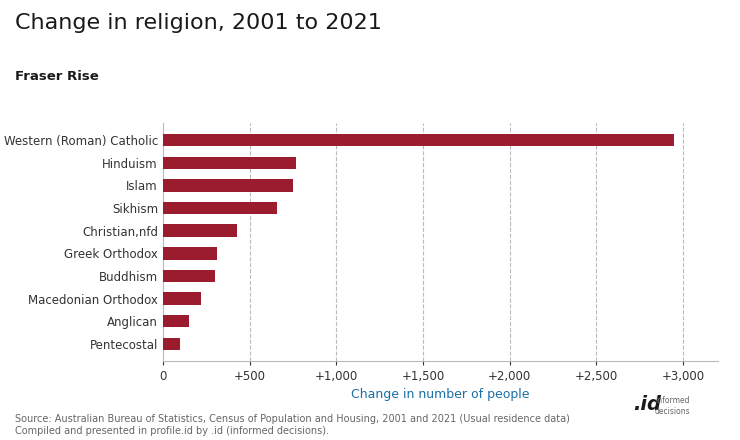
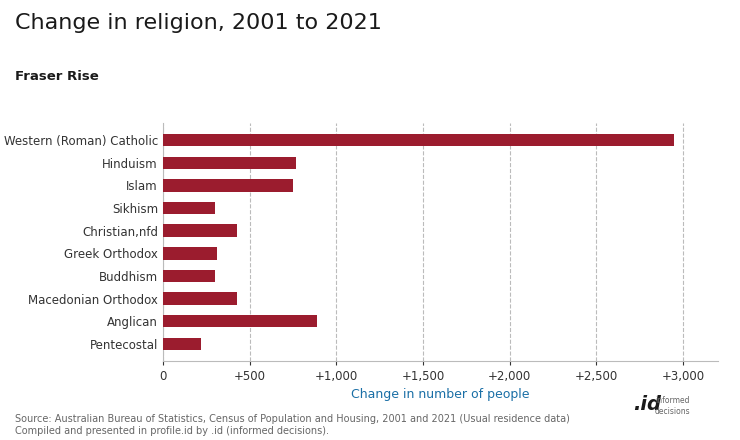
Sikhism: 660 -> 300
Macedonian Orthodox: 220 -> 430
Anglican: 150 -> 890
Pentecostal: 100 -> 220
